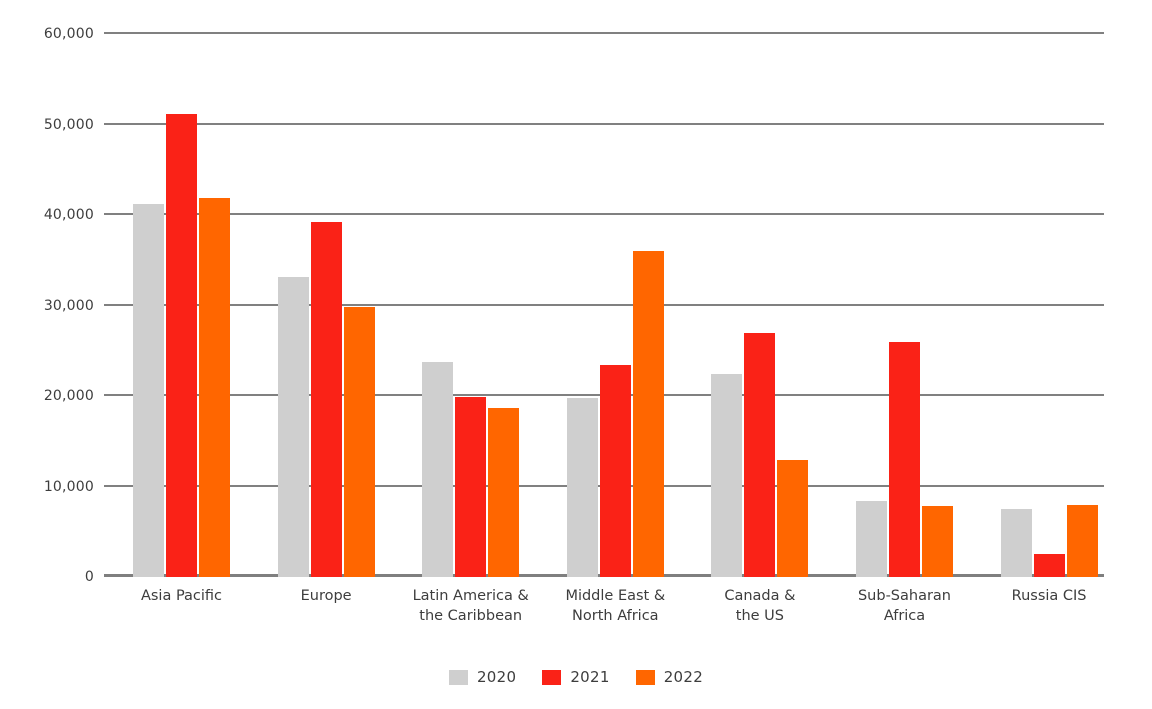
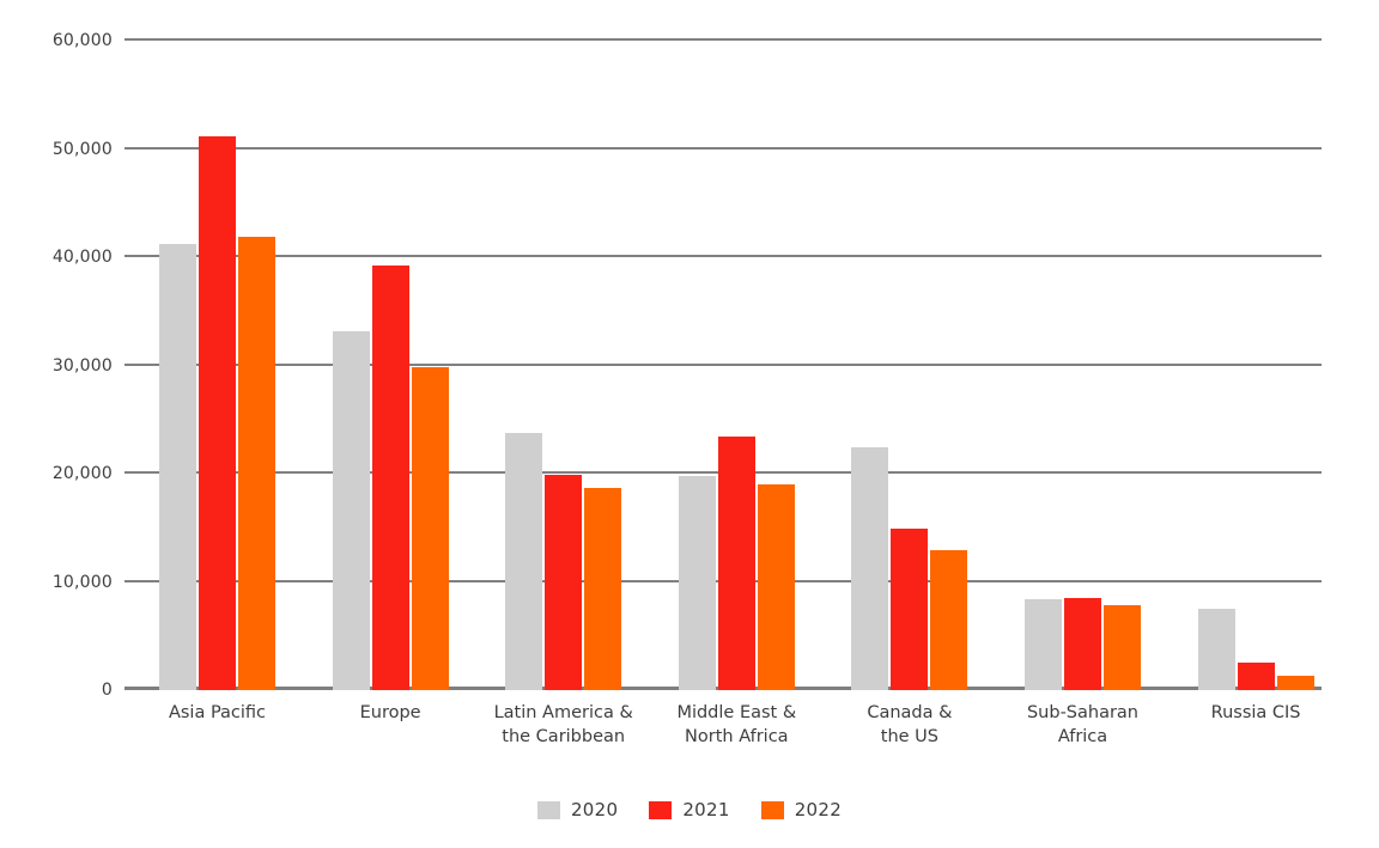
2022/Middle East & North Africa: 36000 -> 19000
2021/Canada & the US: 27000 -> 15000
2021/Sub-Saharan Africa: 26000 -> 8000
2022/Russia CIS: 8000 -> 1000
